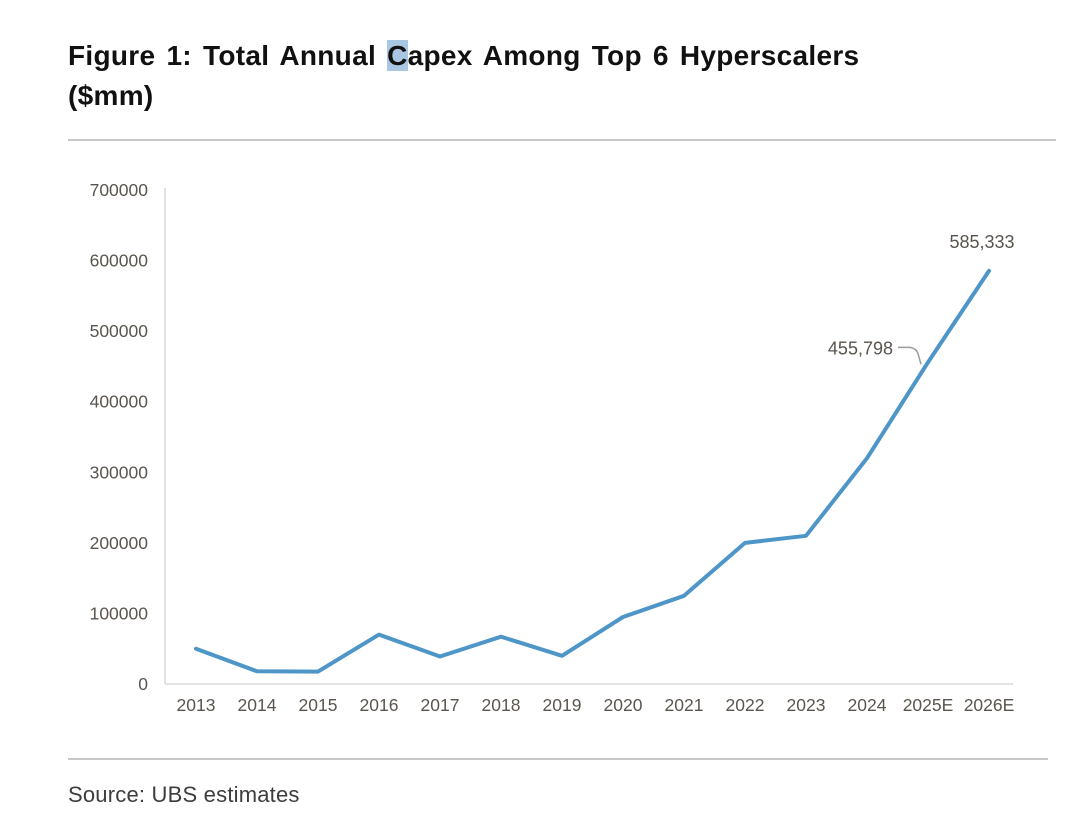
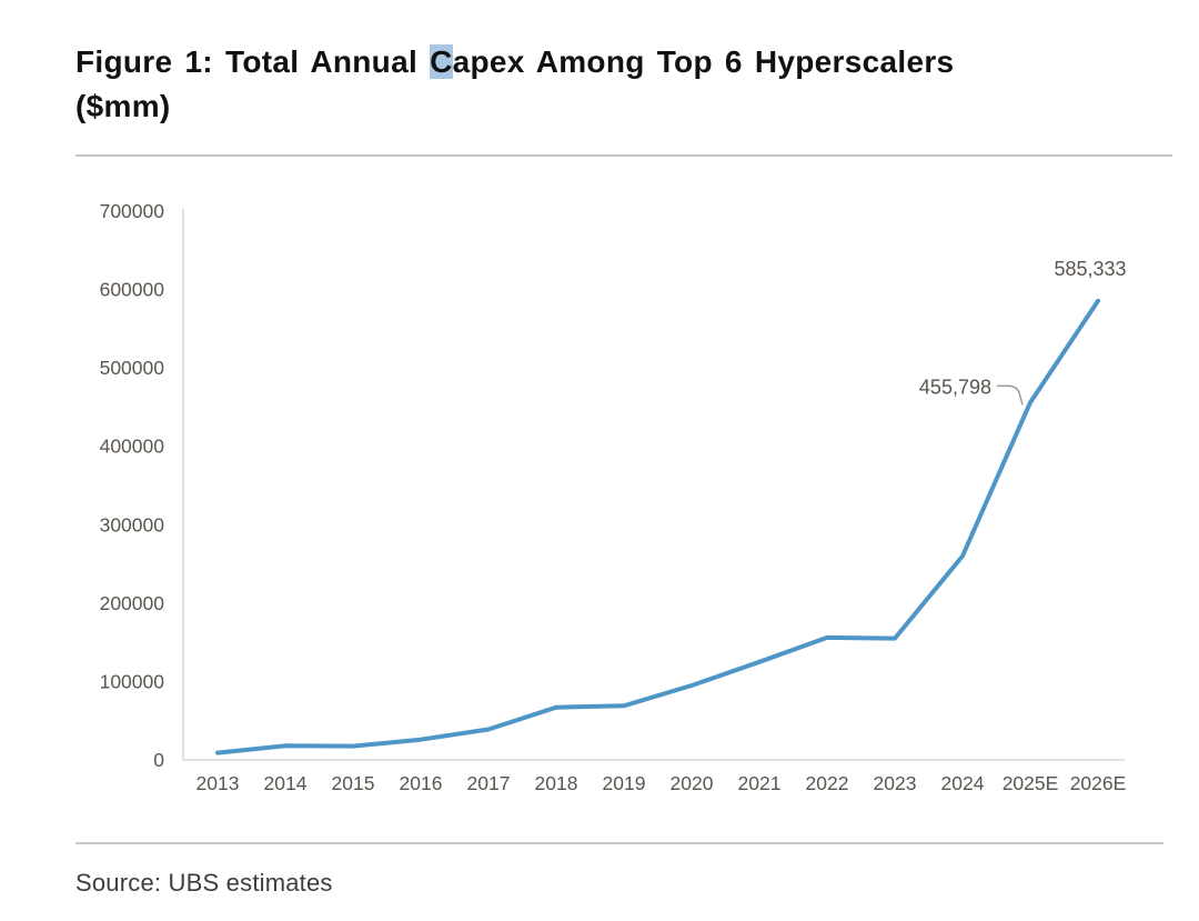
2013: 50000 -> 10000
2016: 70000 -> 30000
2019: 40000 -> 70000
2022: 200000 -> 160000
2023: 210000 -> 160000
2024: 320000 -> 260000
